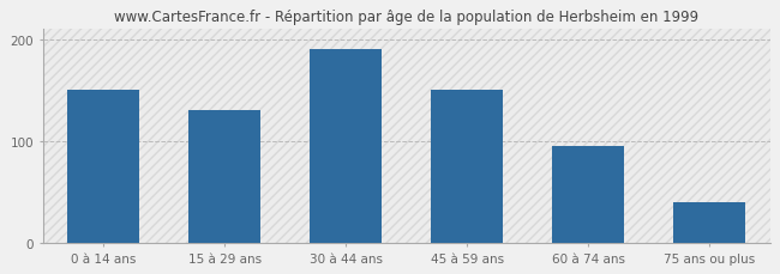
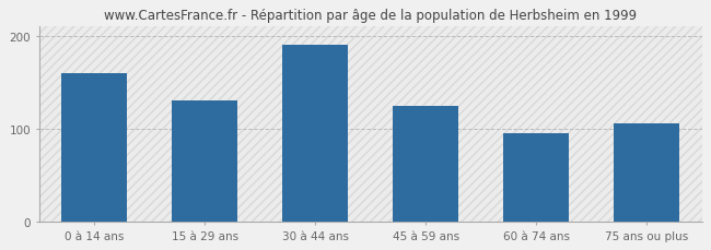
0 à 14 ans: 150 -> 160
45 à 59 ans: 150 -> 124
75 ans ou plus: 40 -> 106
